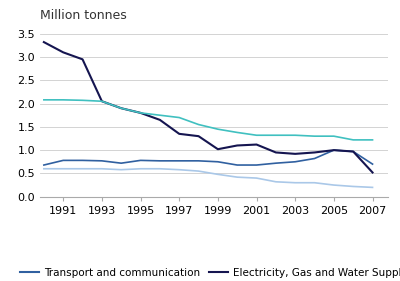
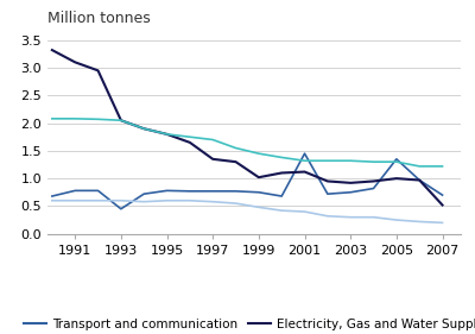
Transport and communication/1993: 0.77 -> 0.45
Transport and communication/2001: 0.68 -> 1.45
Transport and communication/2005: 1.00 -> 1.35
